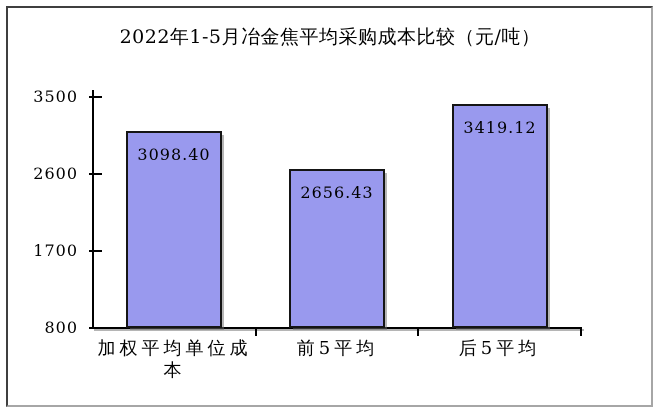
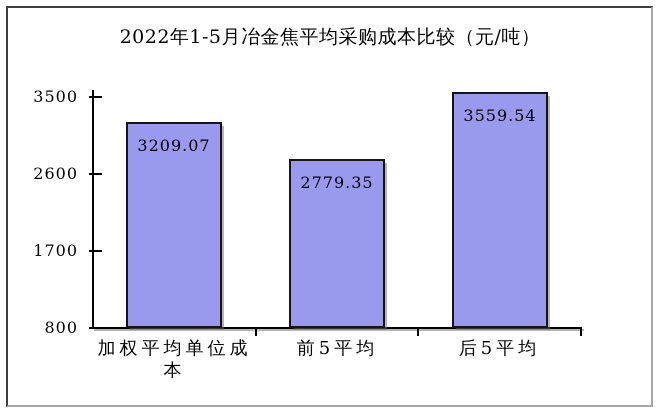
加权平均单位成本: 3098.40 -> 3209.07
前5平均: 2656.43 -> 2779.35
后5平均: 3419.12 -> 3559.54
